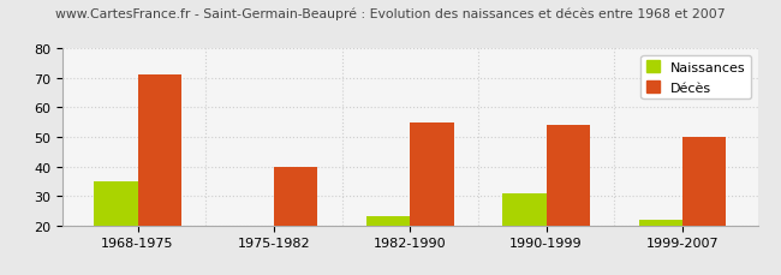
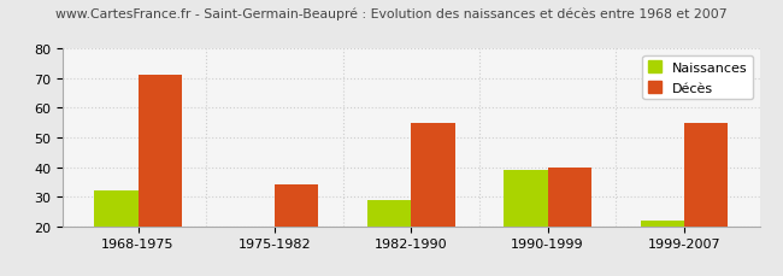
Naissances/1968-1975: 35 -> 32
Décès/1975-1982: 40 -> 34
Naissances/1982-1990: 23 -> 29
Naissances/1990-1999: 31 -> 39
Décès/1990-1999: 54 -> 40
Décès/1999-2007: 50 -> 55
